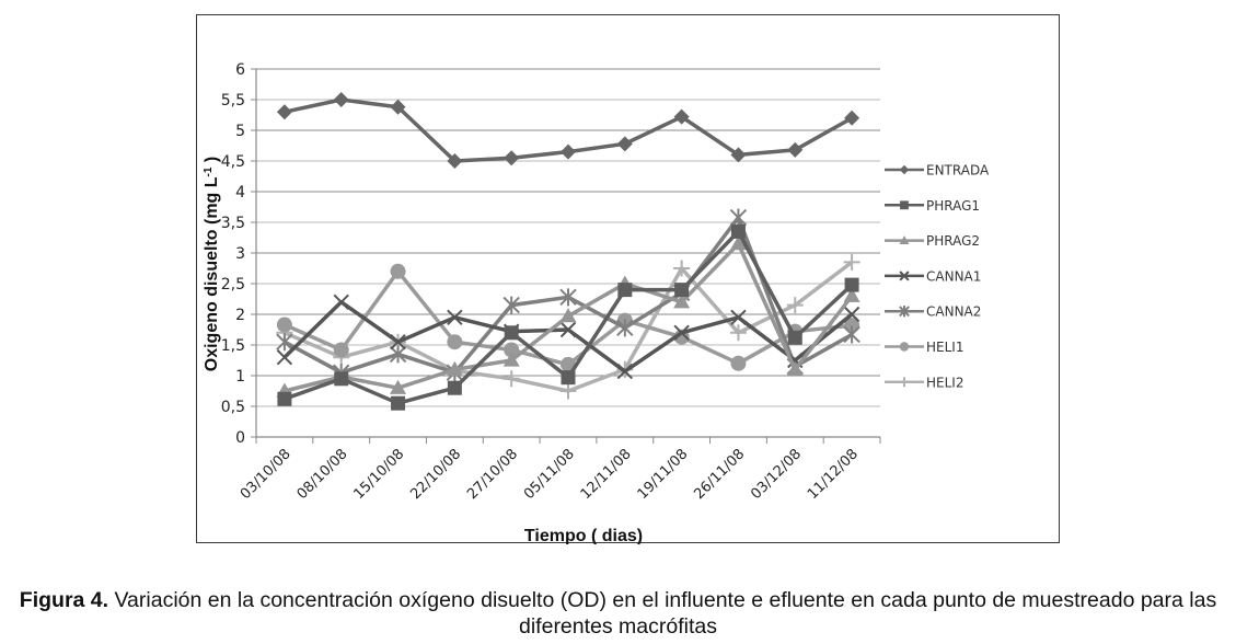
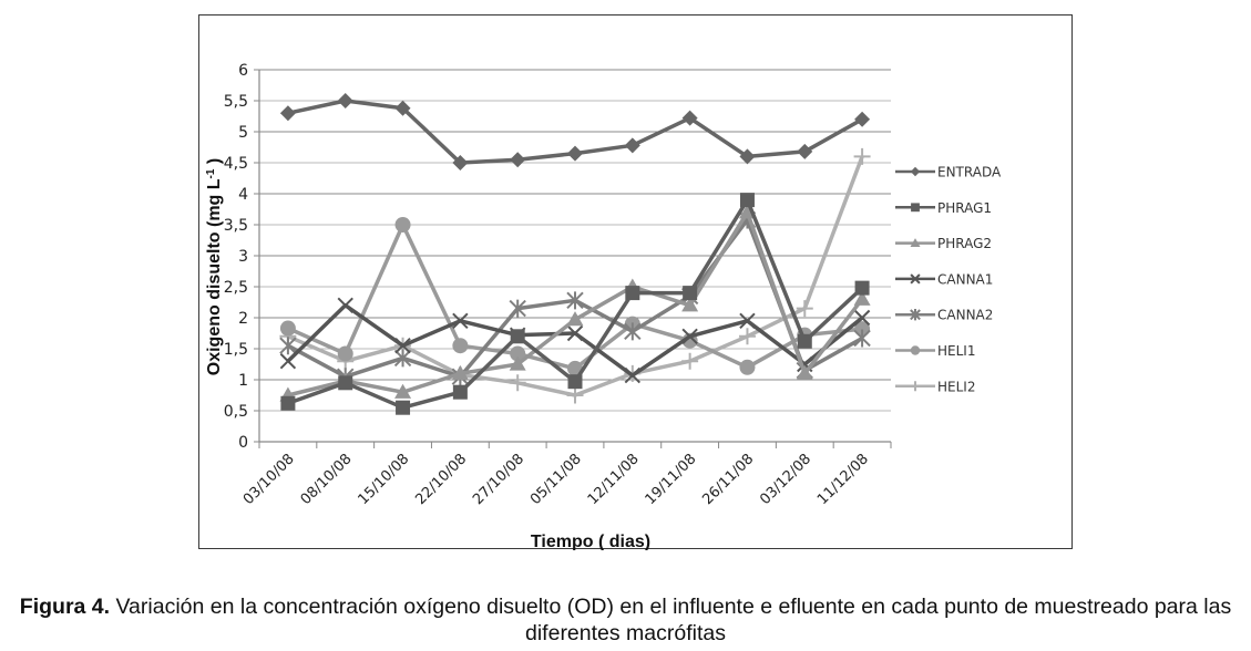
HELI1/15/10/08: 2.7 -> 3.5
HELI2/19/11/08: 2.8 -> 1.3
PHRAG1/26/11/08: 3.4 -> 3.9
PHRAG2/26/11/08: 3.1 -> 3.7
HELI2/11/12/08: 2.9 -> 4.6
